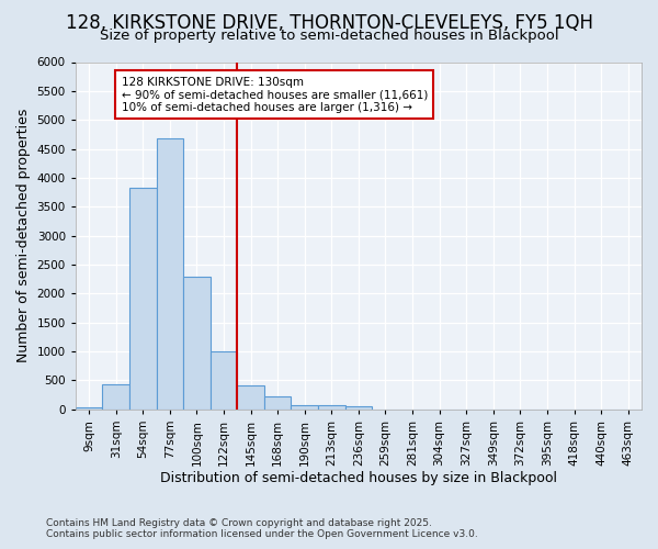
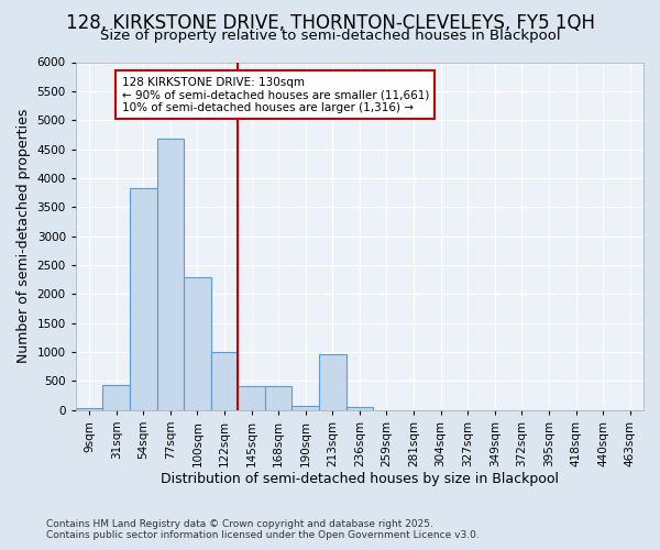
168sqm: 220 -> 420
213sqm: 70 -> 960
